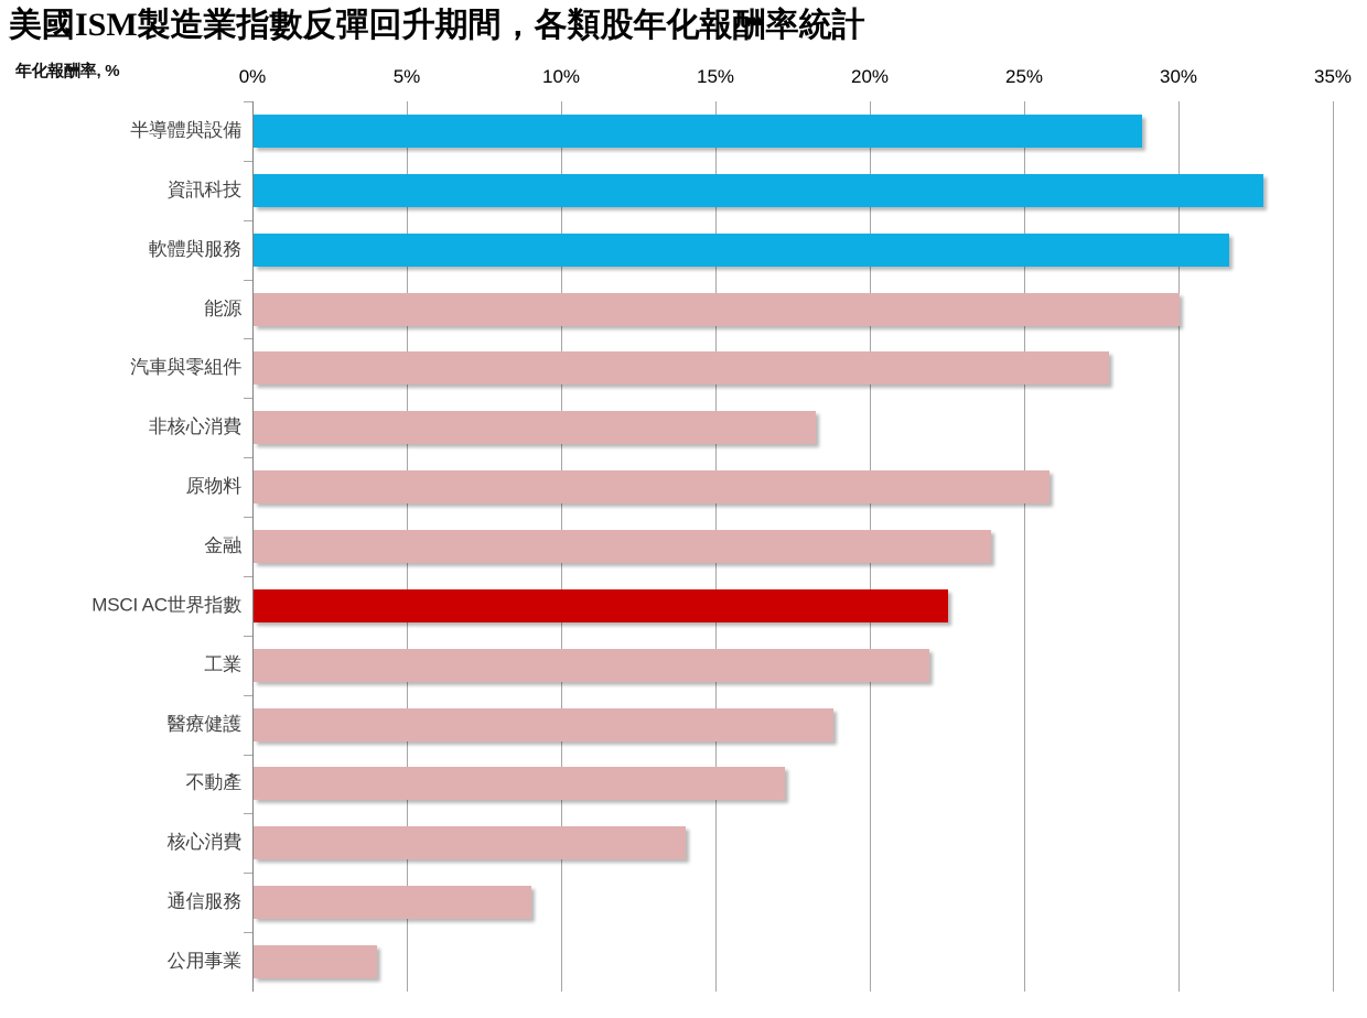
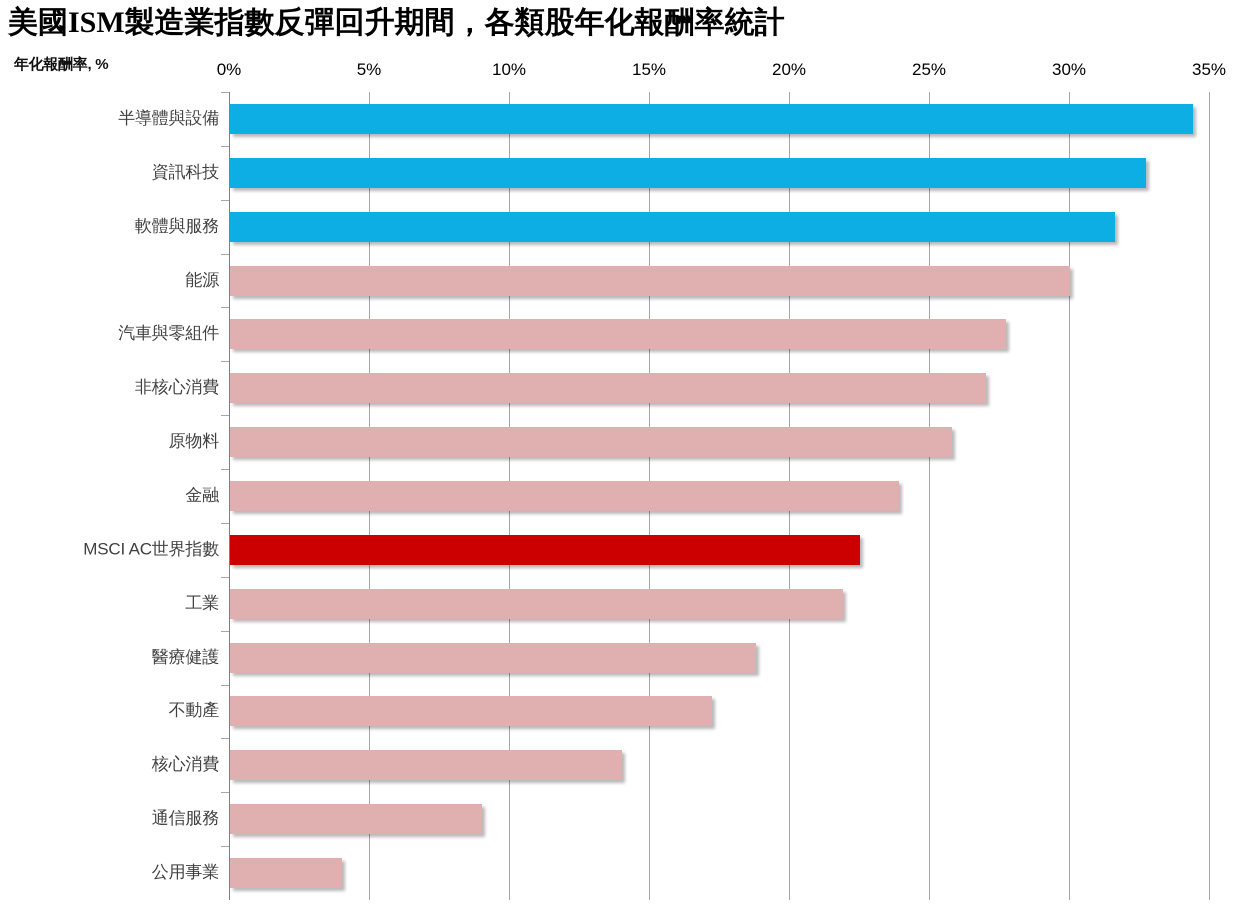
半導體與設備: 28.8% -> 34.4%
非核心消費: 18.2% -> 27.0%
